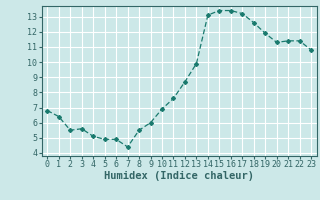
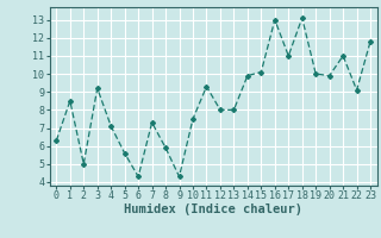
0: 6.8 -> 6.3
1: 6.4 -> 8.5
2: 5.5 -> 5.0
3: 5.6 -> 9.2
4: 5.1 -> 7.1
5: 4.9 -> 5.6
6: 4.9 -> 4.3
7: 4.4 -> 7.3
8: 5.5 -> 5.9
9: 6.0 -> 4.3
10: 6.9 -> 7.5
11: 7.6 -> 9.3
12: 8.7 -> 8.0
13: 9.9 -> 8.0
14: 13.1 -> 9.9
15: 13.4 -> 10.1
16: 13.4 -> 13.0
17: 13.2 -> 11.0
18: 12.6 -> 13.1
19: 11.9 -> 10.0
20: 11.3 -> 9.9
21: 11.4 -> 11.0
22: 11.4 -> 9.1
23: 10.8 -> 11.8
